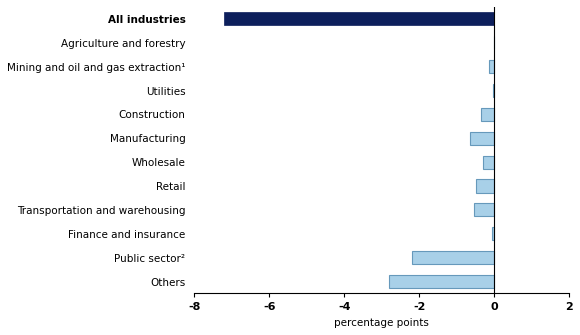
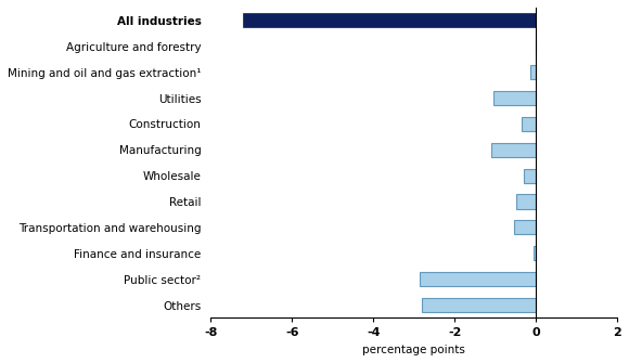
Utilities: -0.02 -> -1.05
Manufacturing: -0.65 -> -1.10
Public sector²: -2.20 -> -2.85
